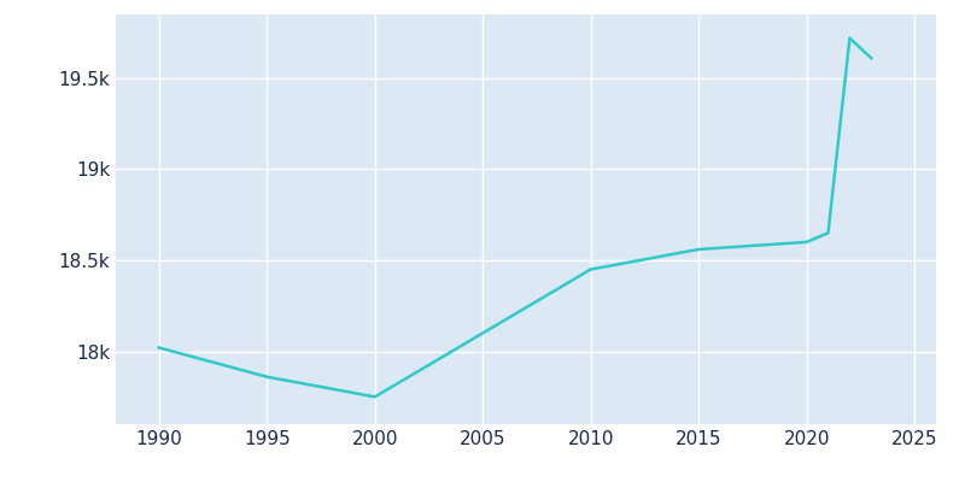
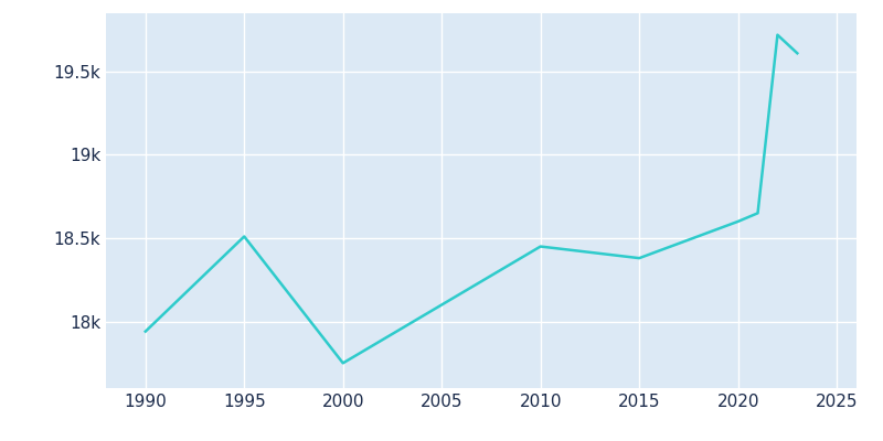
1990: 18.02k -> 17.94k
1995: 17.86k -> 18.51k
2015: 18.56k -> 18.38k
